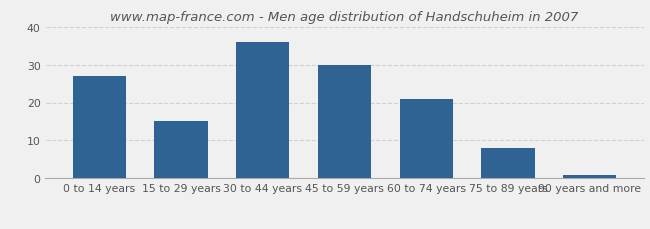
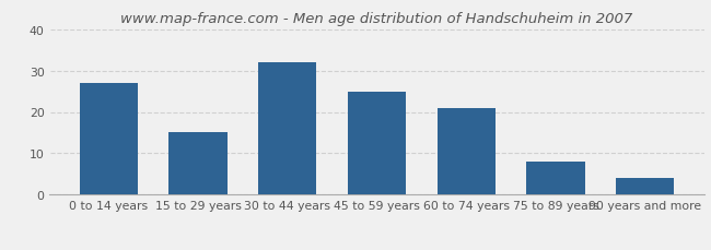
30 to 44 years: 36 -> 32
45 to 59 years: 30 -> 25
90 years and more: 1 -> 4
